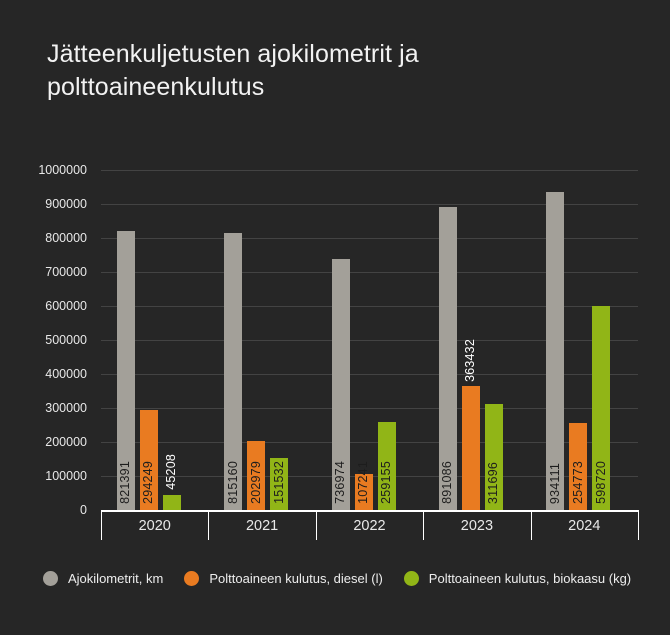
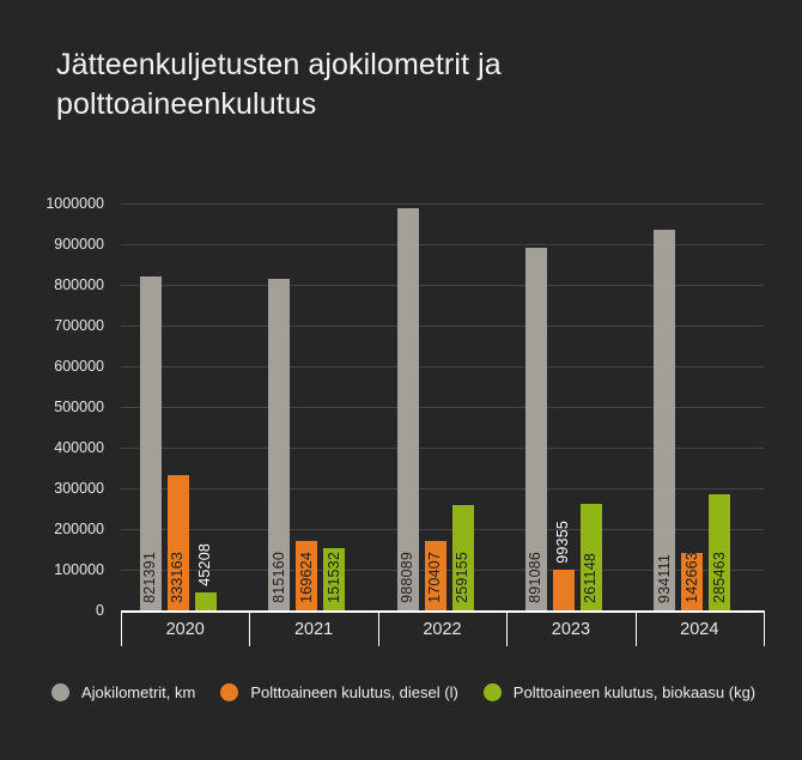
Polttoaineen kulutus, diesel (l)/2020: 294249 -> 333163
Polttoaineen kulutus, diesel (l)/2021: 202979 -> 169624
Ajokilometrit, km/2022: 736974 -> 988089
Polttoaineen kulutus, diesel (l)/2022: 107241 -> 170407
Polttoaineen kulutus, diesel (l)/2023: 363432 -> 99355
Polttoaineen kulutus, biokaasu (kg)/2023: 311696 -> 261148
Polttoaineen kulutus, diesel (l)/2024: 254773 -> 142663
Polttoaineen kulutus, biokaasu (kg)/2024: 598720 -> 285463
